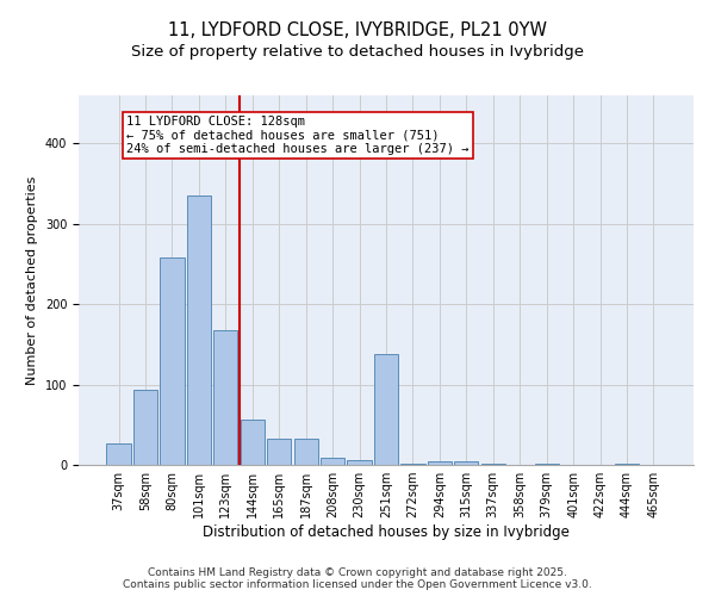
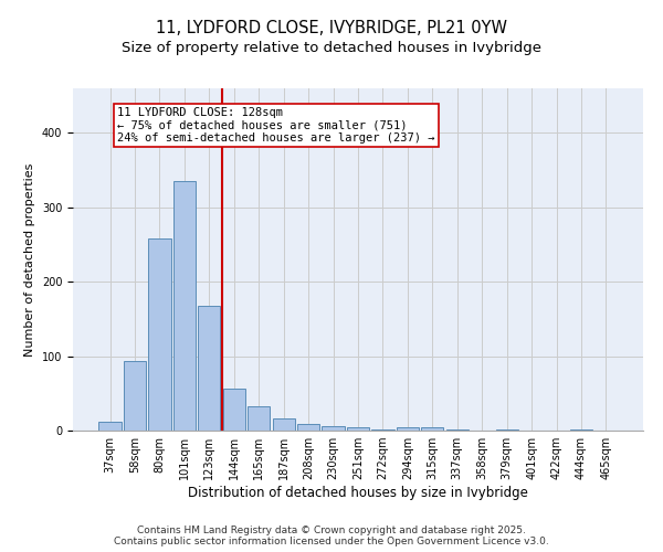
37sqm: 26 -> 12
187sqm: 32 -> 17
251sqm: 138 -> 4
